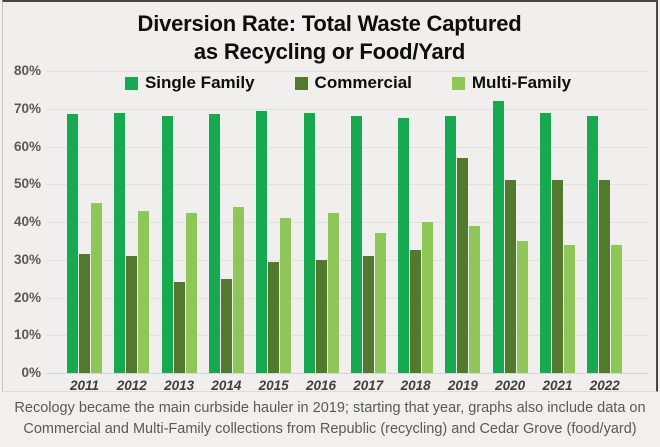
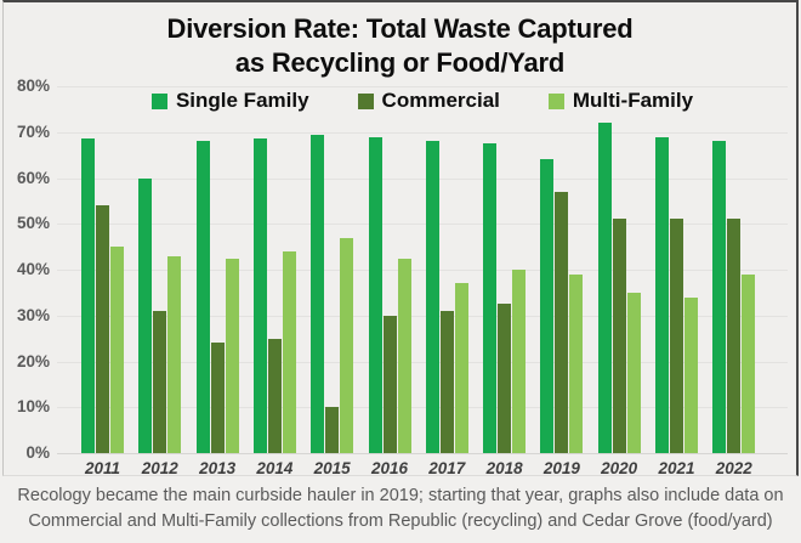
Commercial/2011: 32% -> 54%
Single Family/2012: 69% -> 60%
Commercial/2015: 30% -> 10%
Multi-Family/2015: 41% -> 47%
Single Family/2019: 68% -> 64%
Multi-Family/2022: 34% -> 39%
